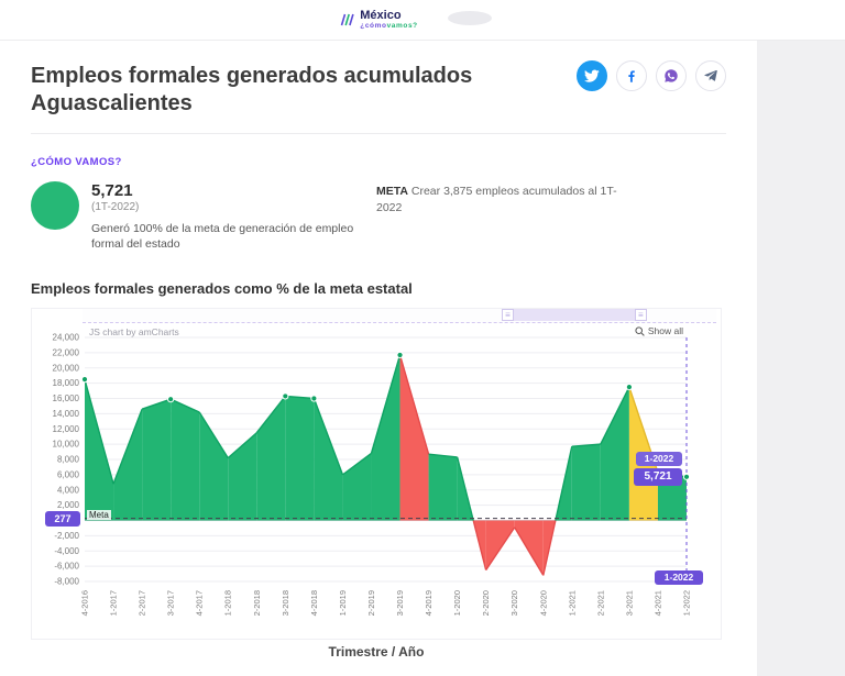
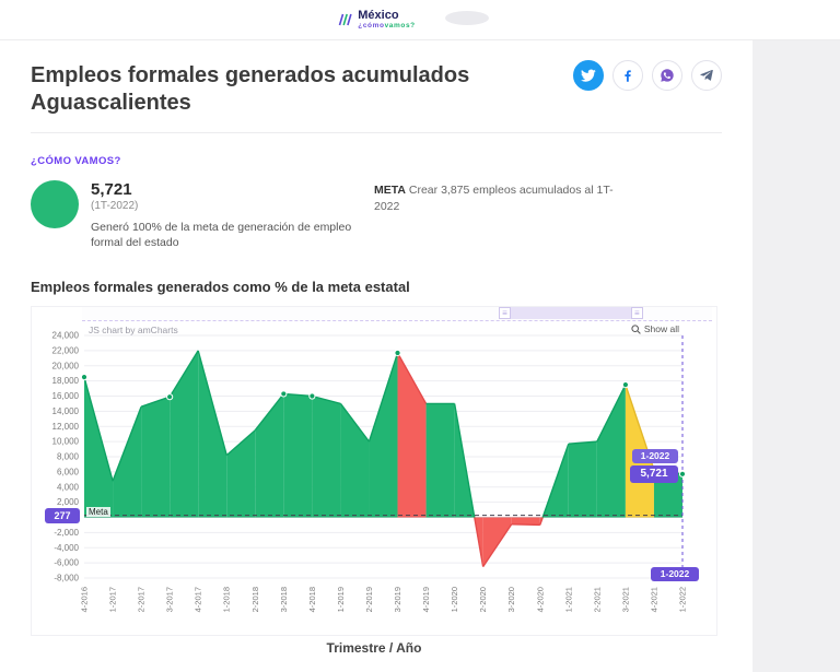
4-2017: 14000 -> 22000
1-2019: 6000 -> 15000
2-2019: 9000 -> 10000
4-2019: 9000 -> 15000
1-2020: 8000 -> 15000
4-2020: -7000 -> -1000
